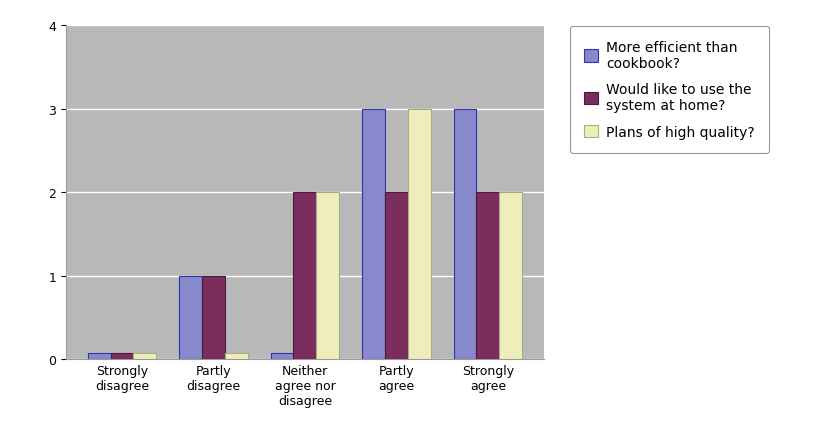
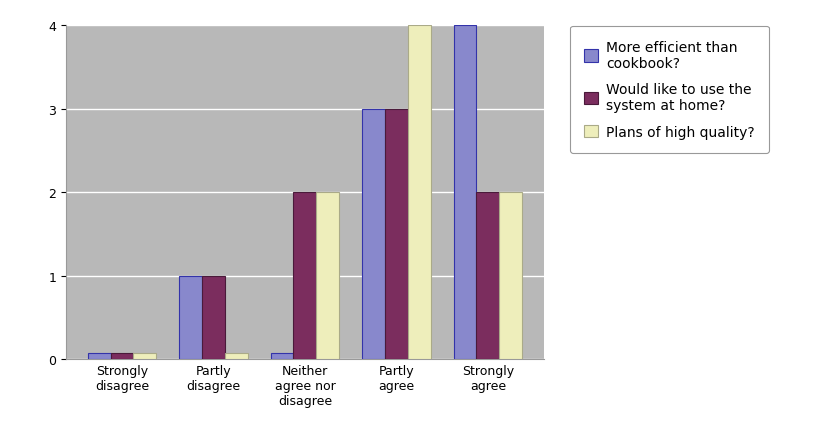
Would like to use the system at home?/Partly agree: 2.00 -> 3.00
Plans of high quality?/Partly agree: 3.00 -> 4.00
More efficient than cookbook?/Strongly agree: 3.00 -> 4.00
